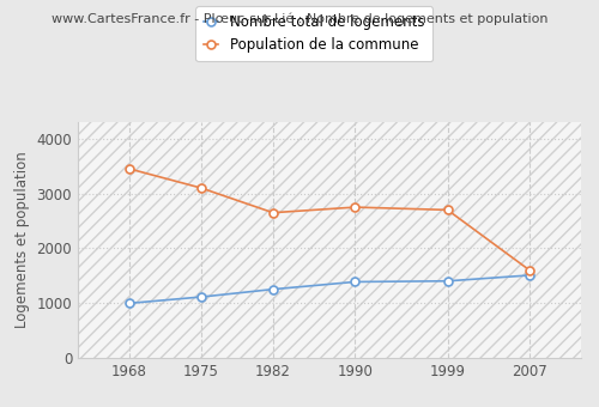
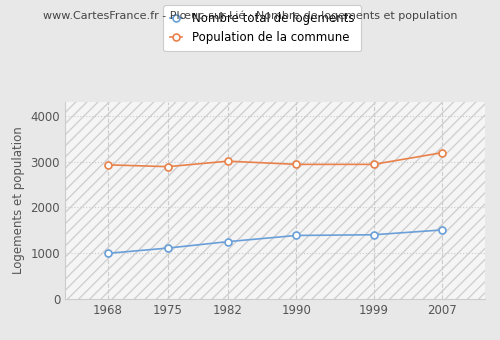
Population de la commune/1968: 3450 -> 2930
Population de la commune/1975: 3100 -> 2890
Population de la commune/1982: 2650 -> 3010
Population de la commune/1990: 2750 -> 2940
Population de la commune/1999: 2700 -> 2940
Population de la commune/2007: 1600 -> 3200
